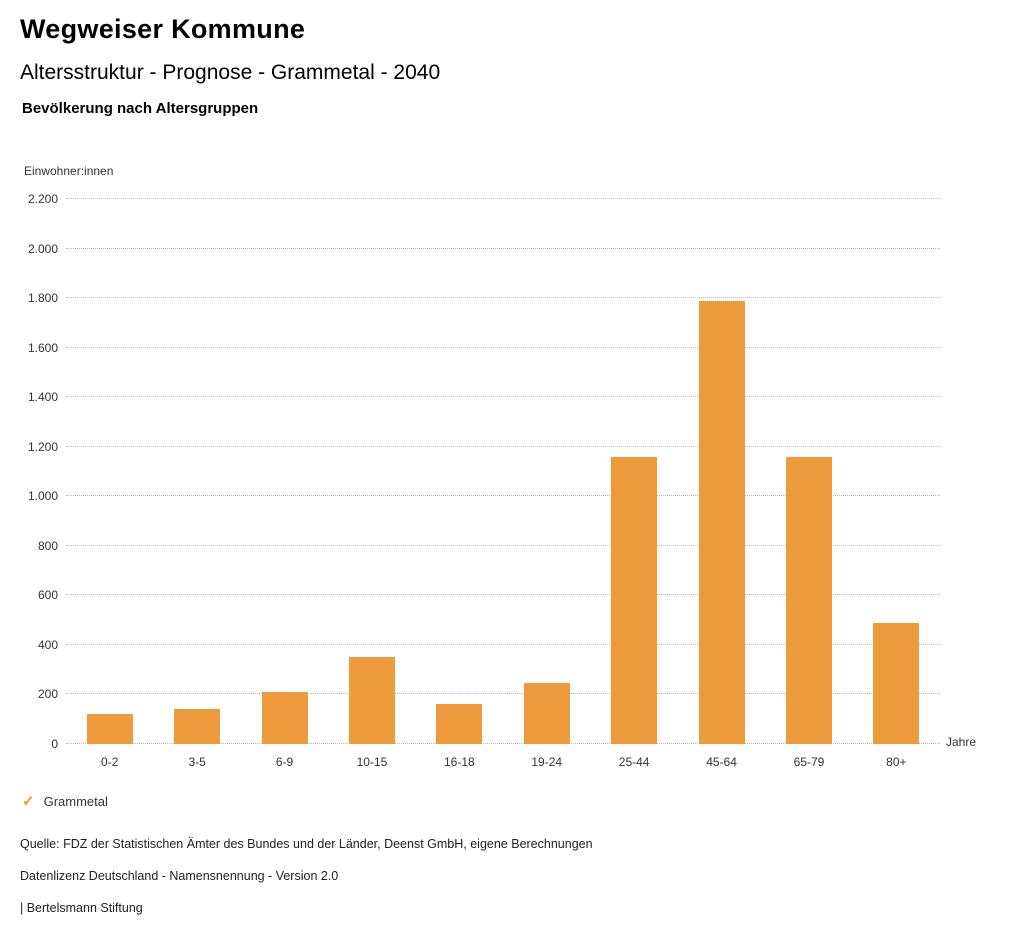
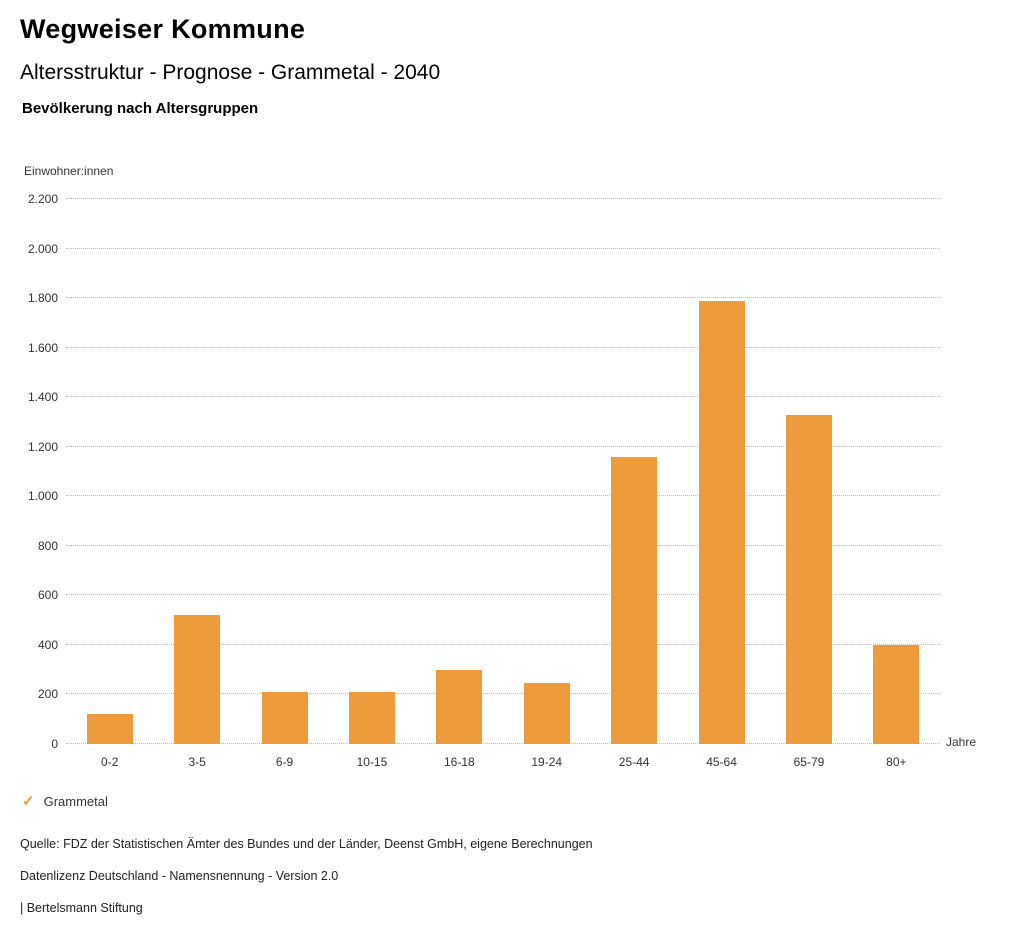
3-5: 140 -> 520
10-15: 350 -> 210
16-18: 160 -> 300
65-79: 1160 -> 1330
80+: 490 -> 400
